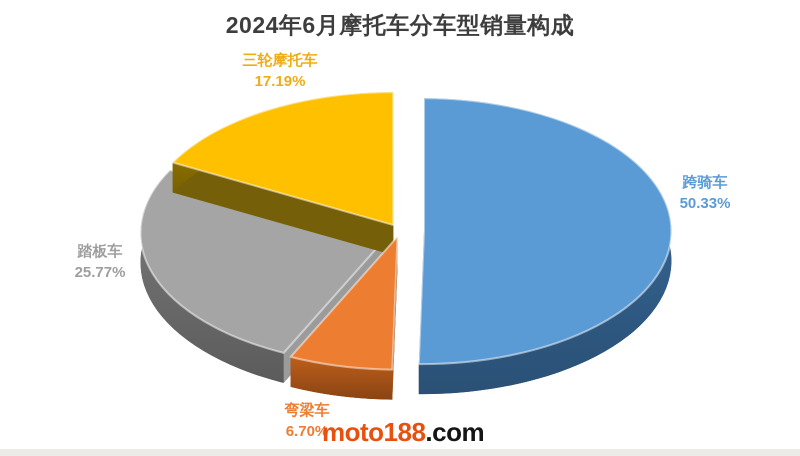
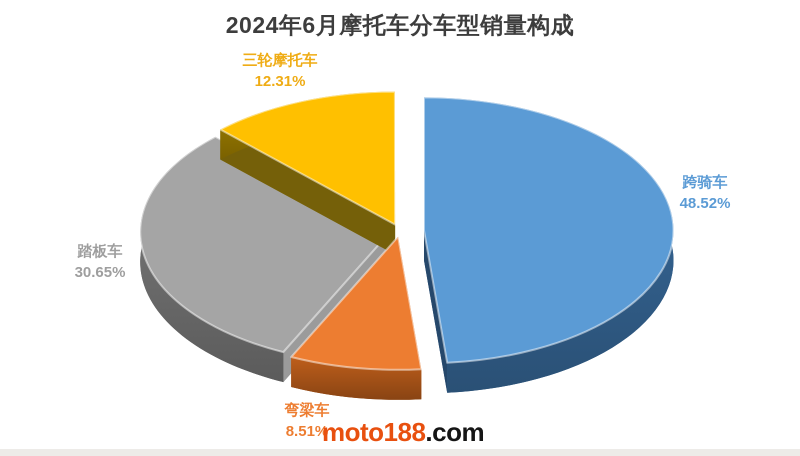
跨骑车: 50.33% -> 48.52%
弯梁车: 6.70% -> 8.51%
踏板车: 25.77% -> 30.65%
三轮摩托车: 17.19% -> 12.31%
